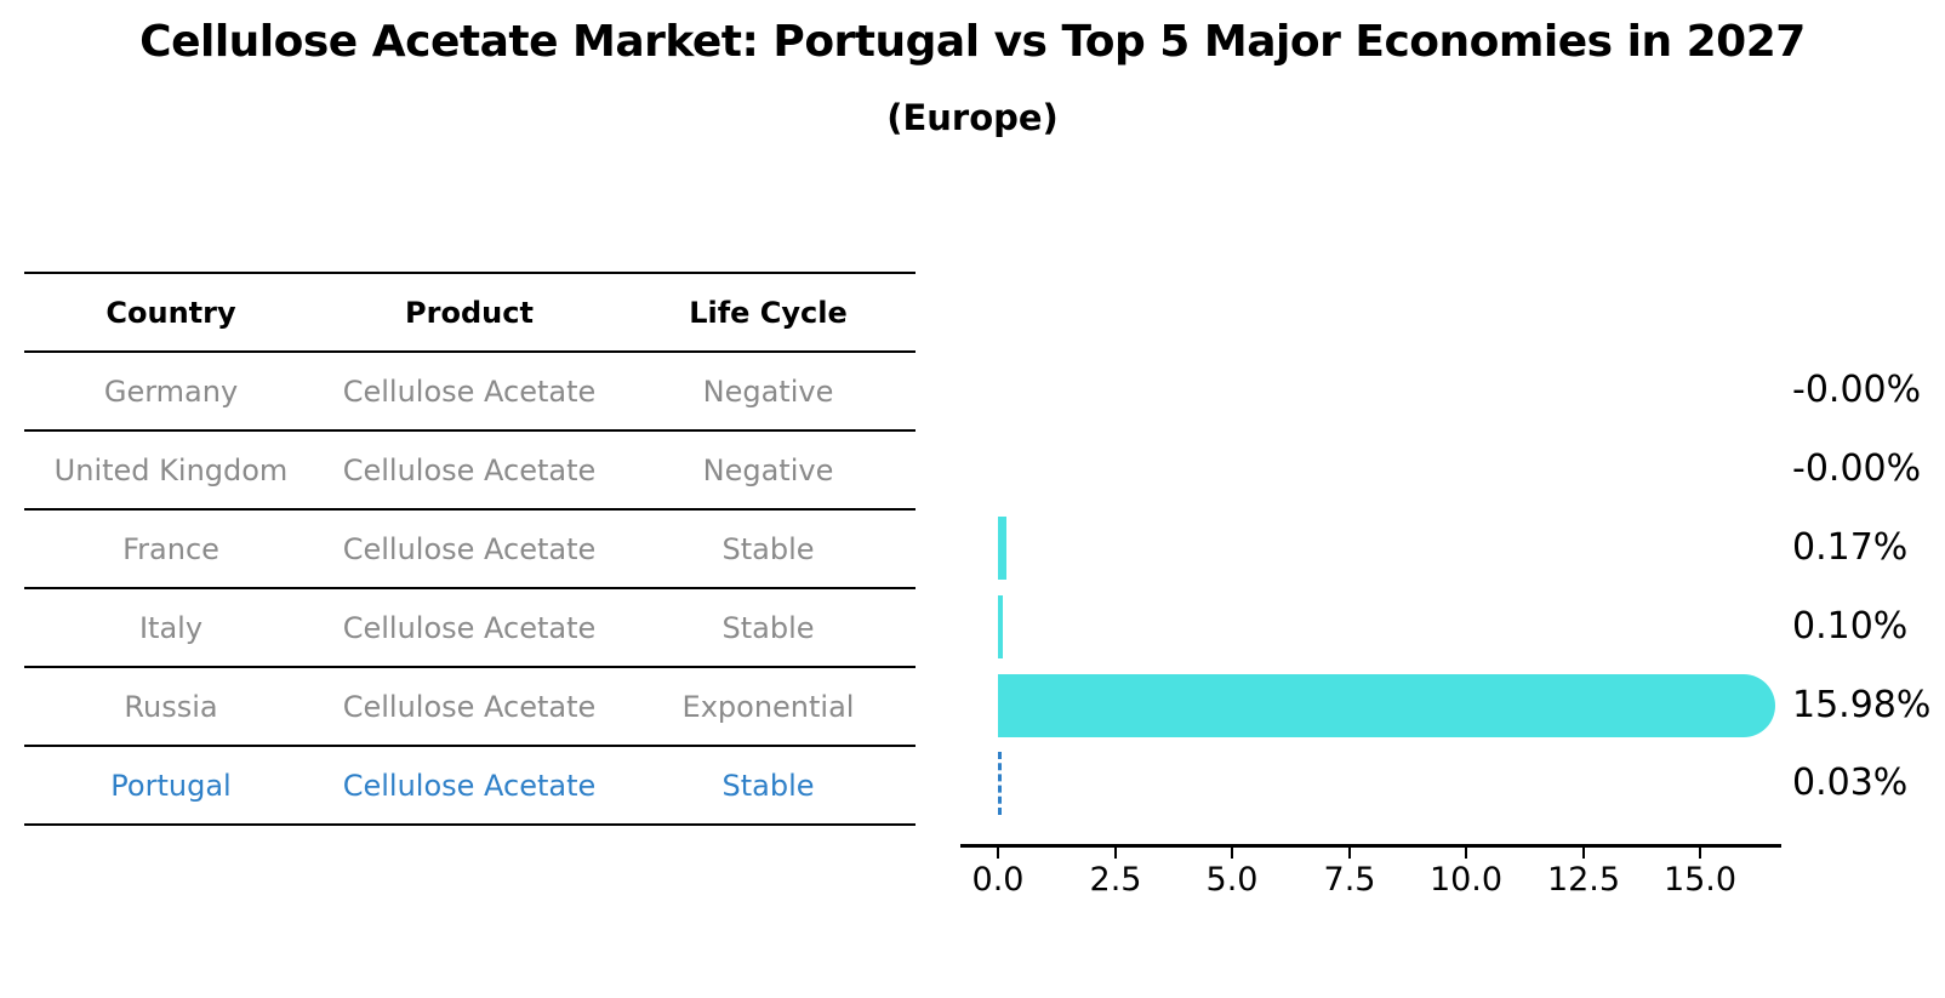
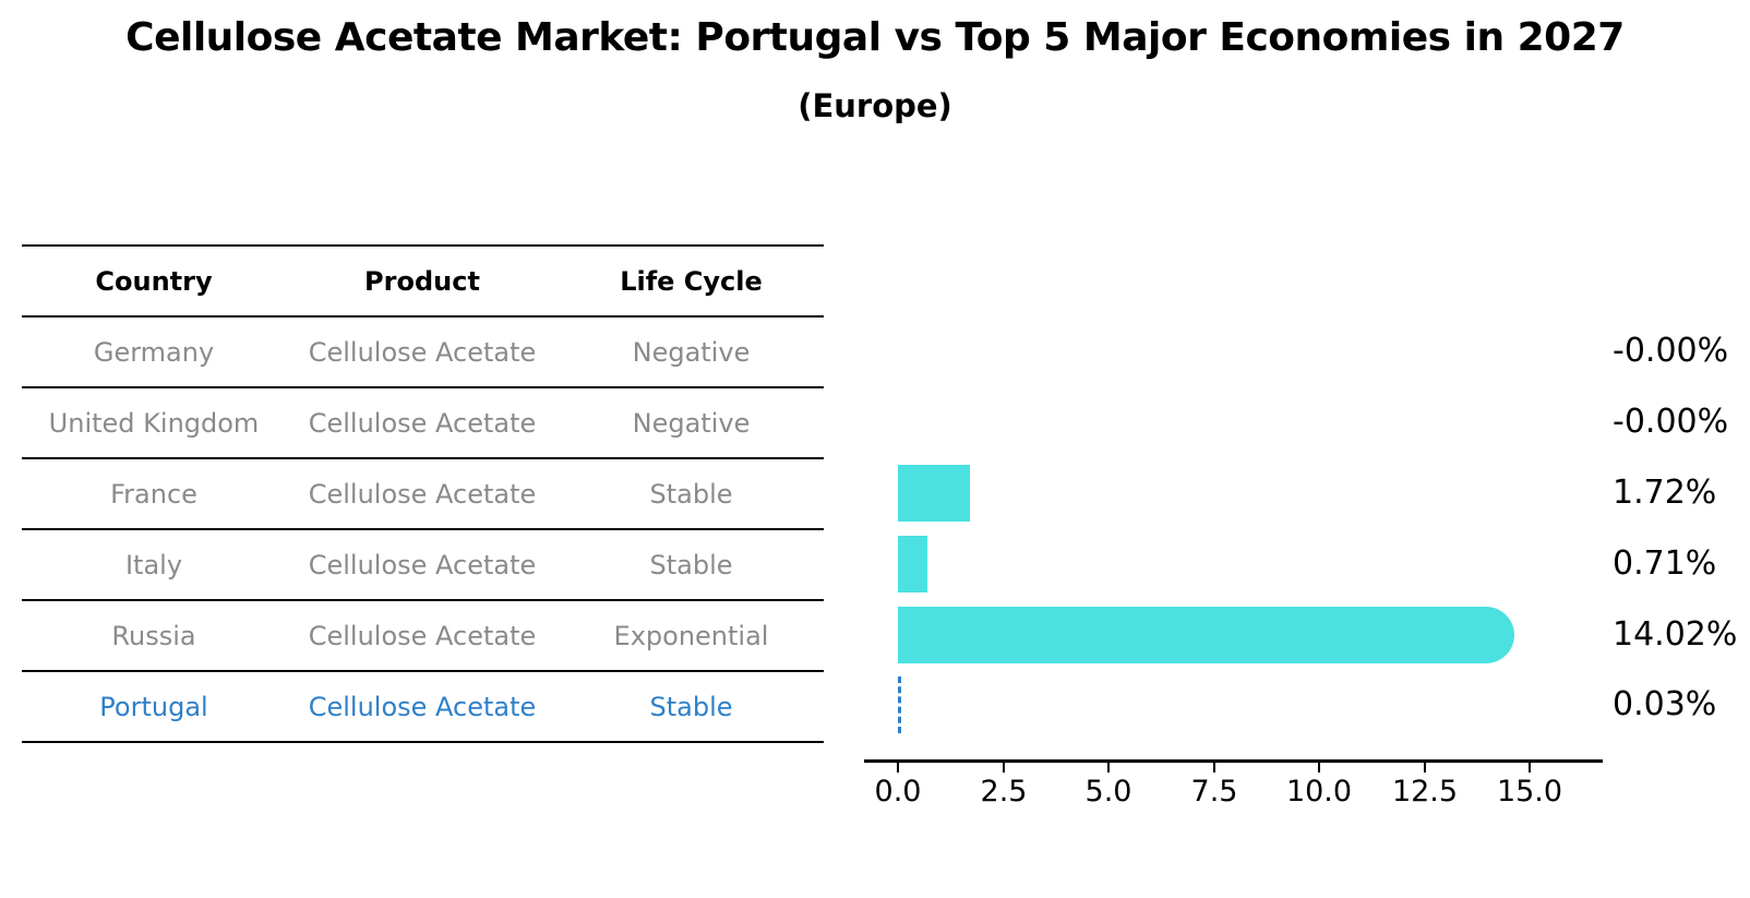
France: 0.17% -> 1.72%
Italy: 0.10% -> 0.71%
Russia: 15.98% -> 14.02%
